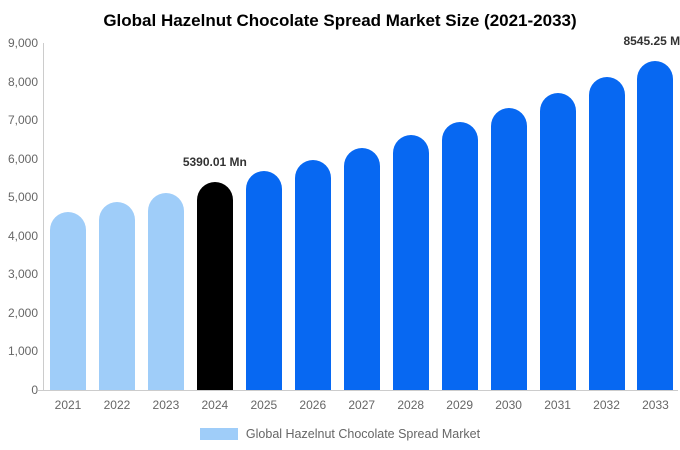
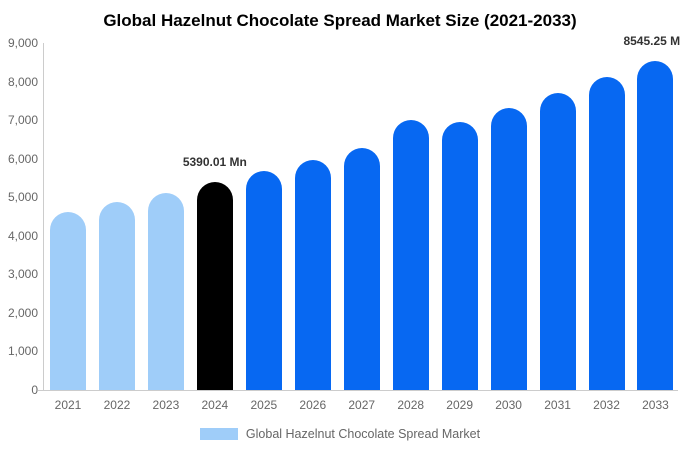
2028: 6600 -> 7000
